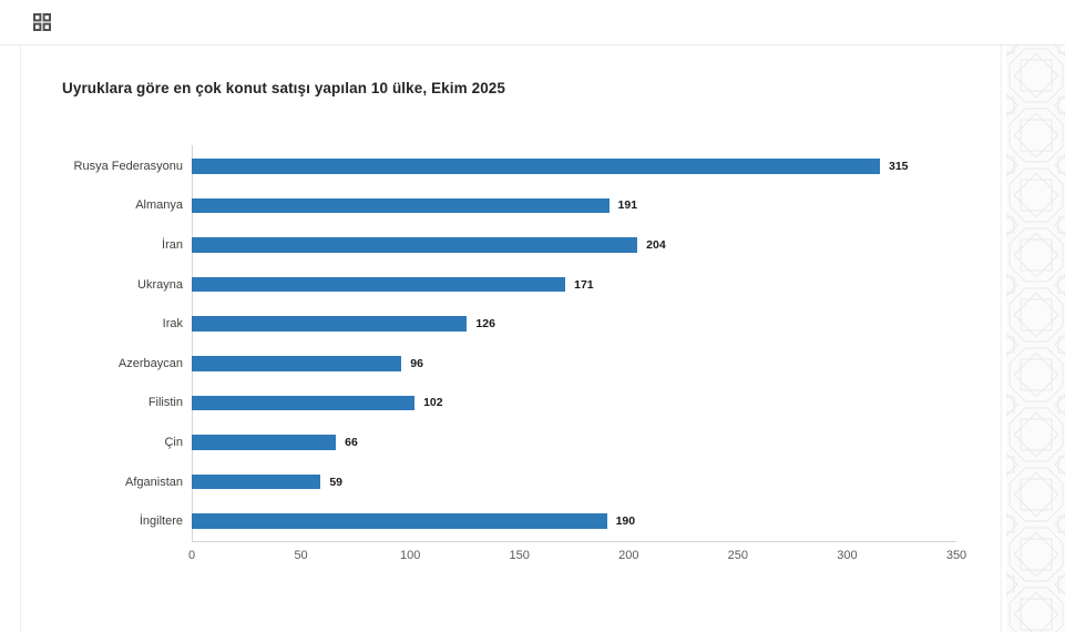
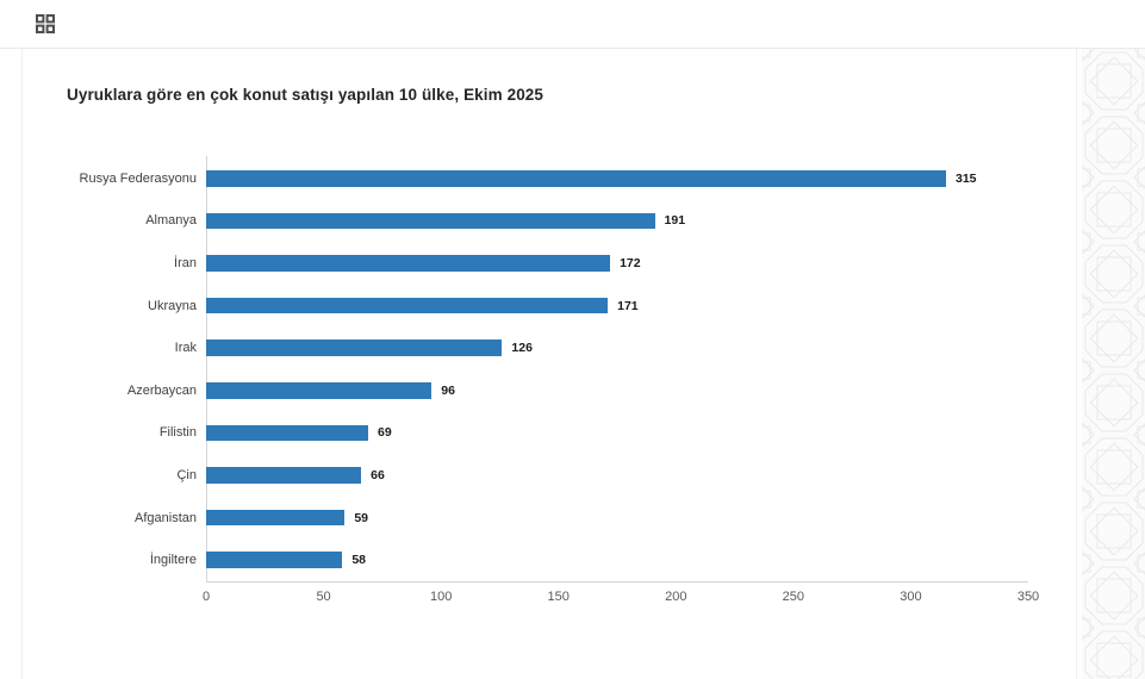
İran: 204 -> 172
Filistin: 102 -> 69
İngiltere: 190 -> 58
